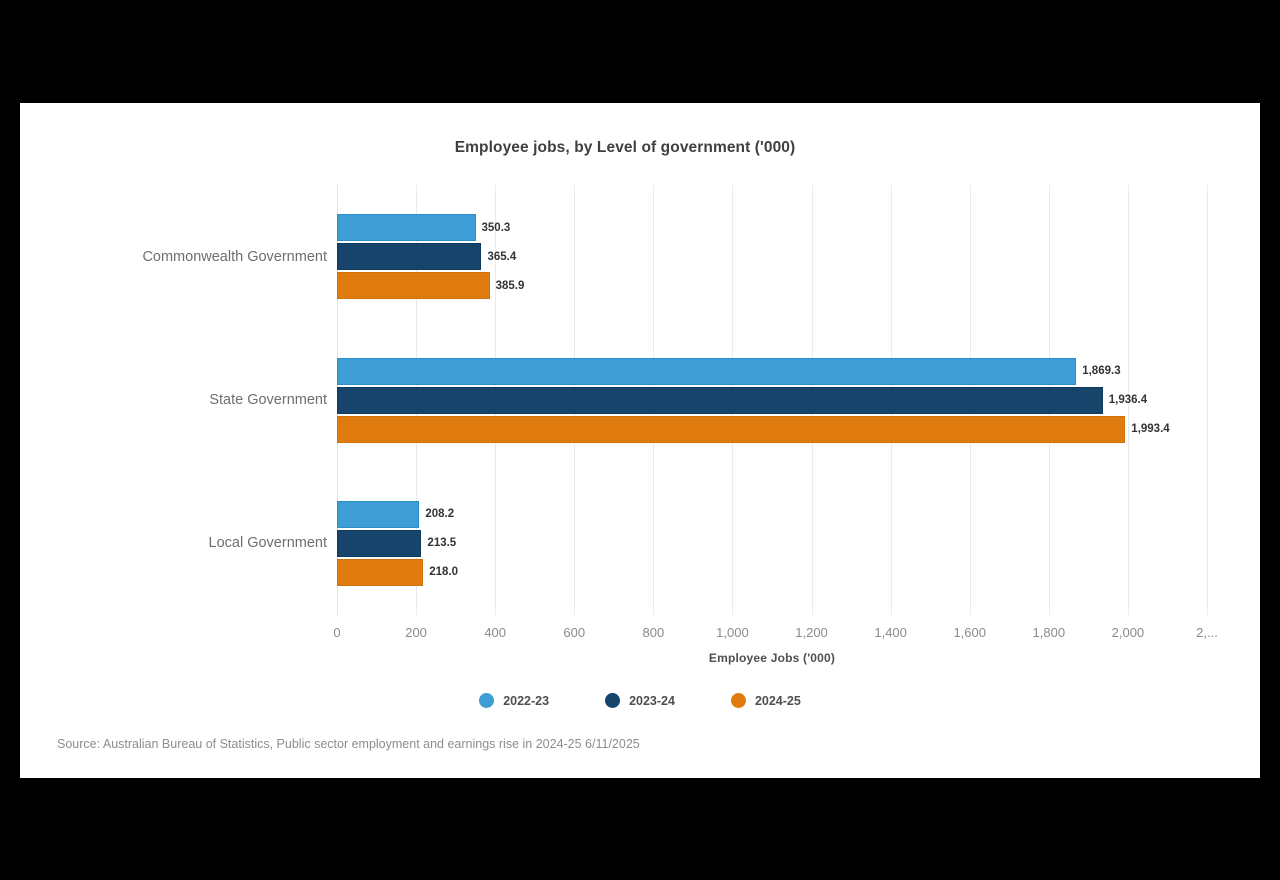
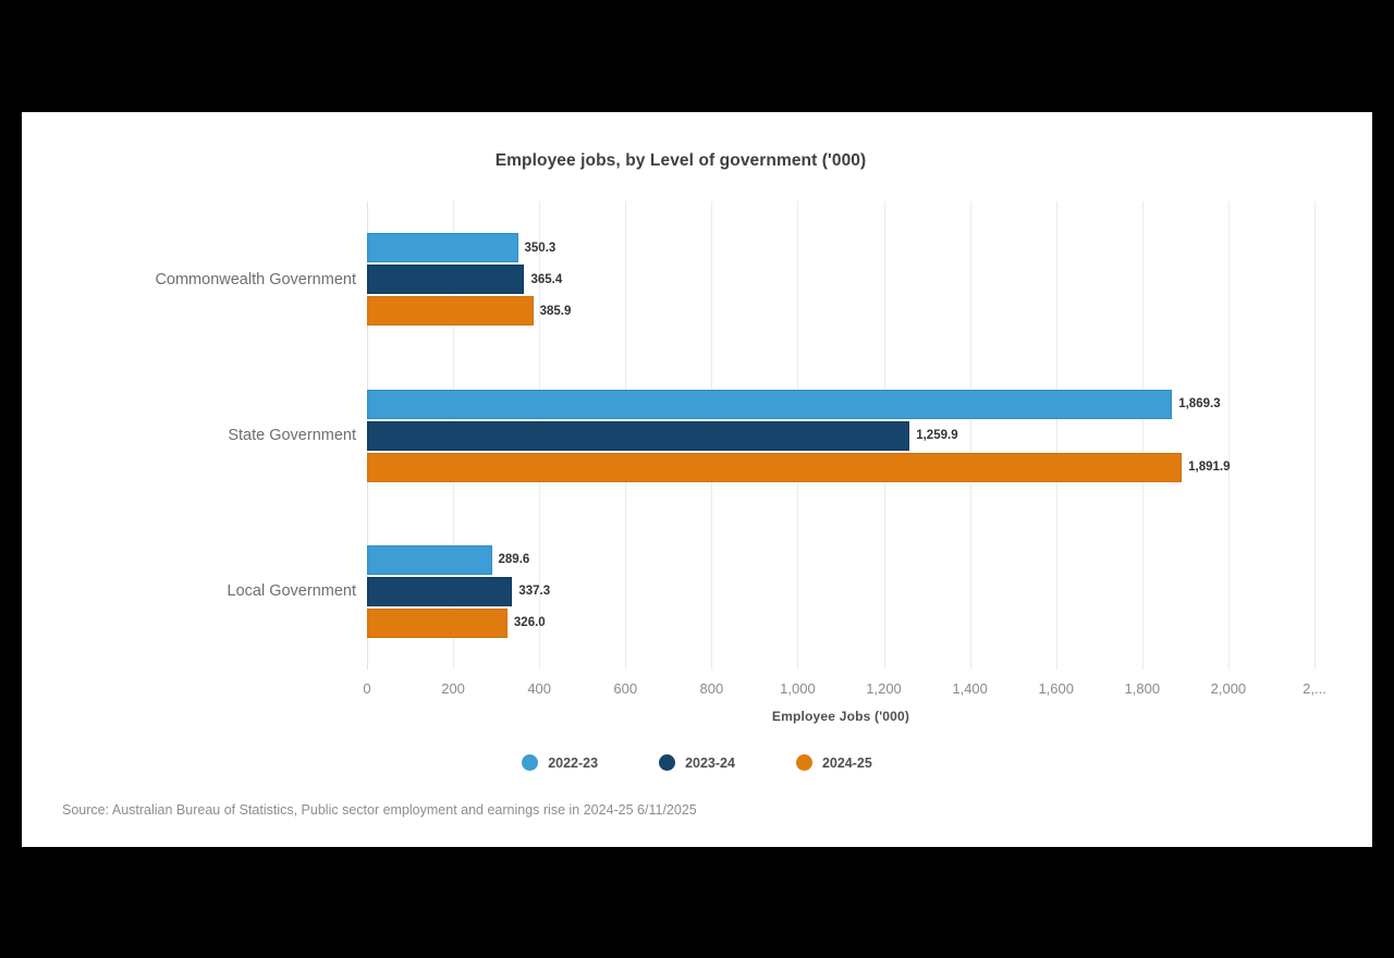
2023-24/State Government: 1,936.4 -> 1,259.9
2024-25/State Government: 1,993.4 -> 1,891.9
2022-23/Local Government: 208.2 -> 289.6
2023-24/Local Government: 213.5 -> 337.3
2024-25/Local Government: 218.0 -> 326.0
